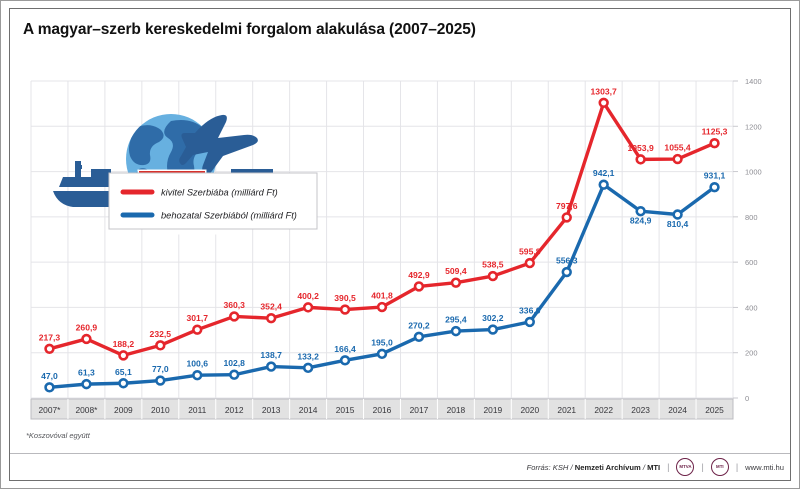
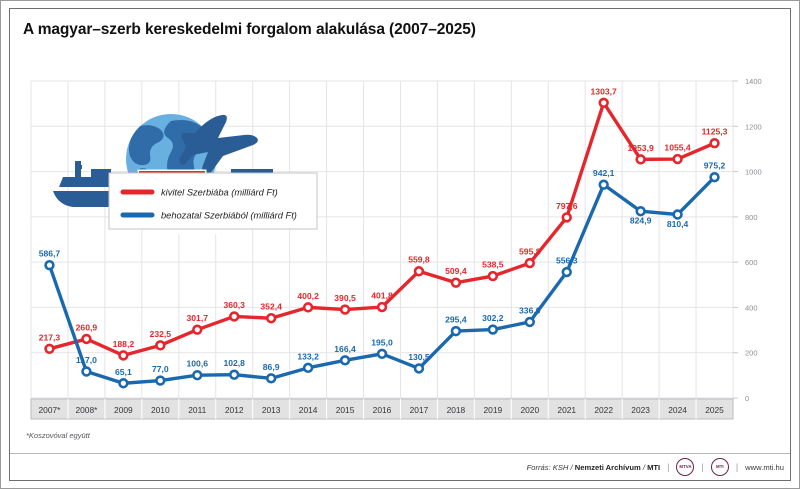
behozatal Szerbiából (milliárd Ft)/2007*: 47,0 -> 586,7
behozatal Szerbiából (milliárd Ft)/2008*: 61,3 -> 117,0
behozatal Szerbiából (milliárd Ft)/2013: 138,7 -> 86,9
kivitel Szerbiába (milliárd Ft)/2017: 492,9 -> 559,8
behozatal Szerbiából (milliárd Ft)/2017: 270,2 -> 130,5
behozatal Szerbiából (milliárd Ft)/2025: 931,1 -> 975,2
